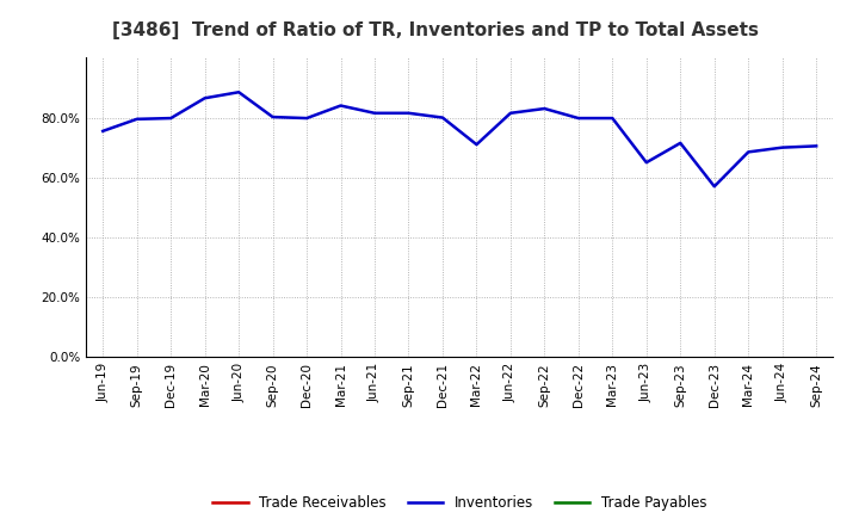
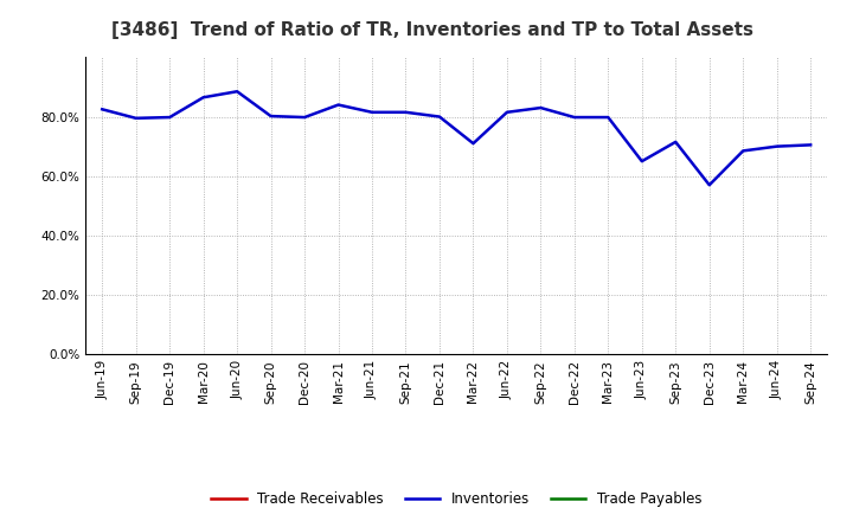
Jun-19: 75.5% -> 82.5%
